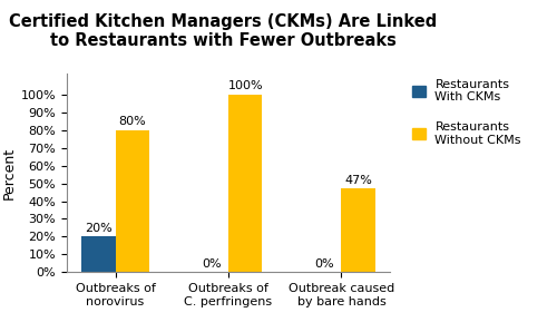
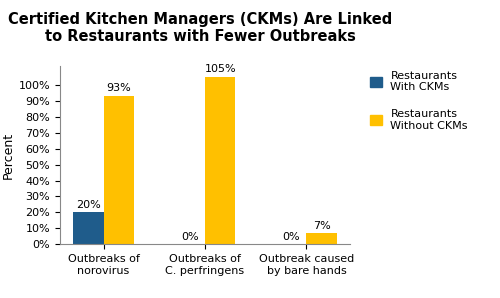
Restaurants Without CKMs/Outbreaks of norovirus: 80% -> 93%
Restaurants Without CKMs/Outbreaks of C. perfringens: 100% -> 105%
Restaurants Without CKMs/Outbreak caused by bare hands: 47% -> 7%
